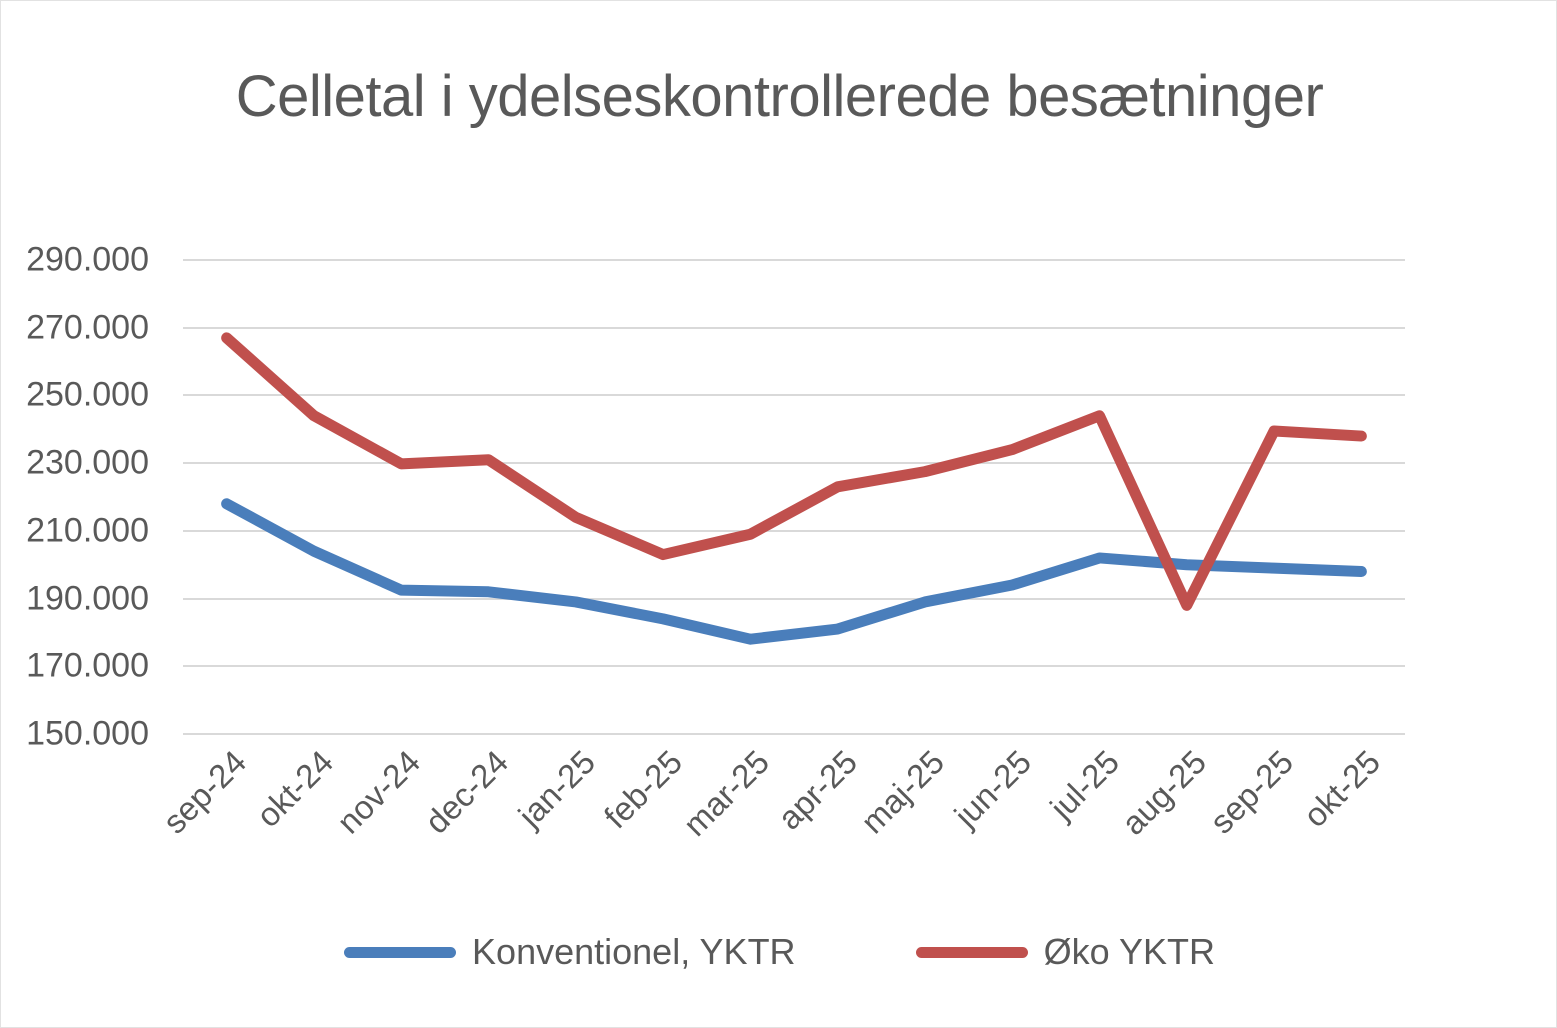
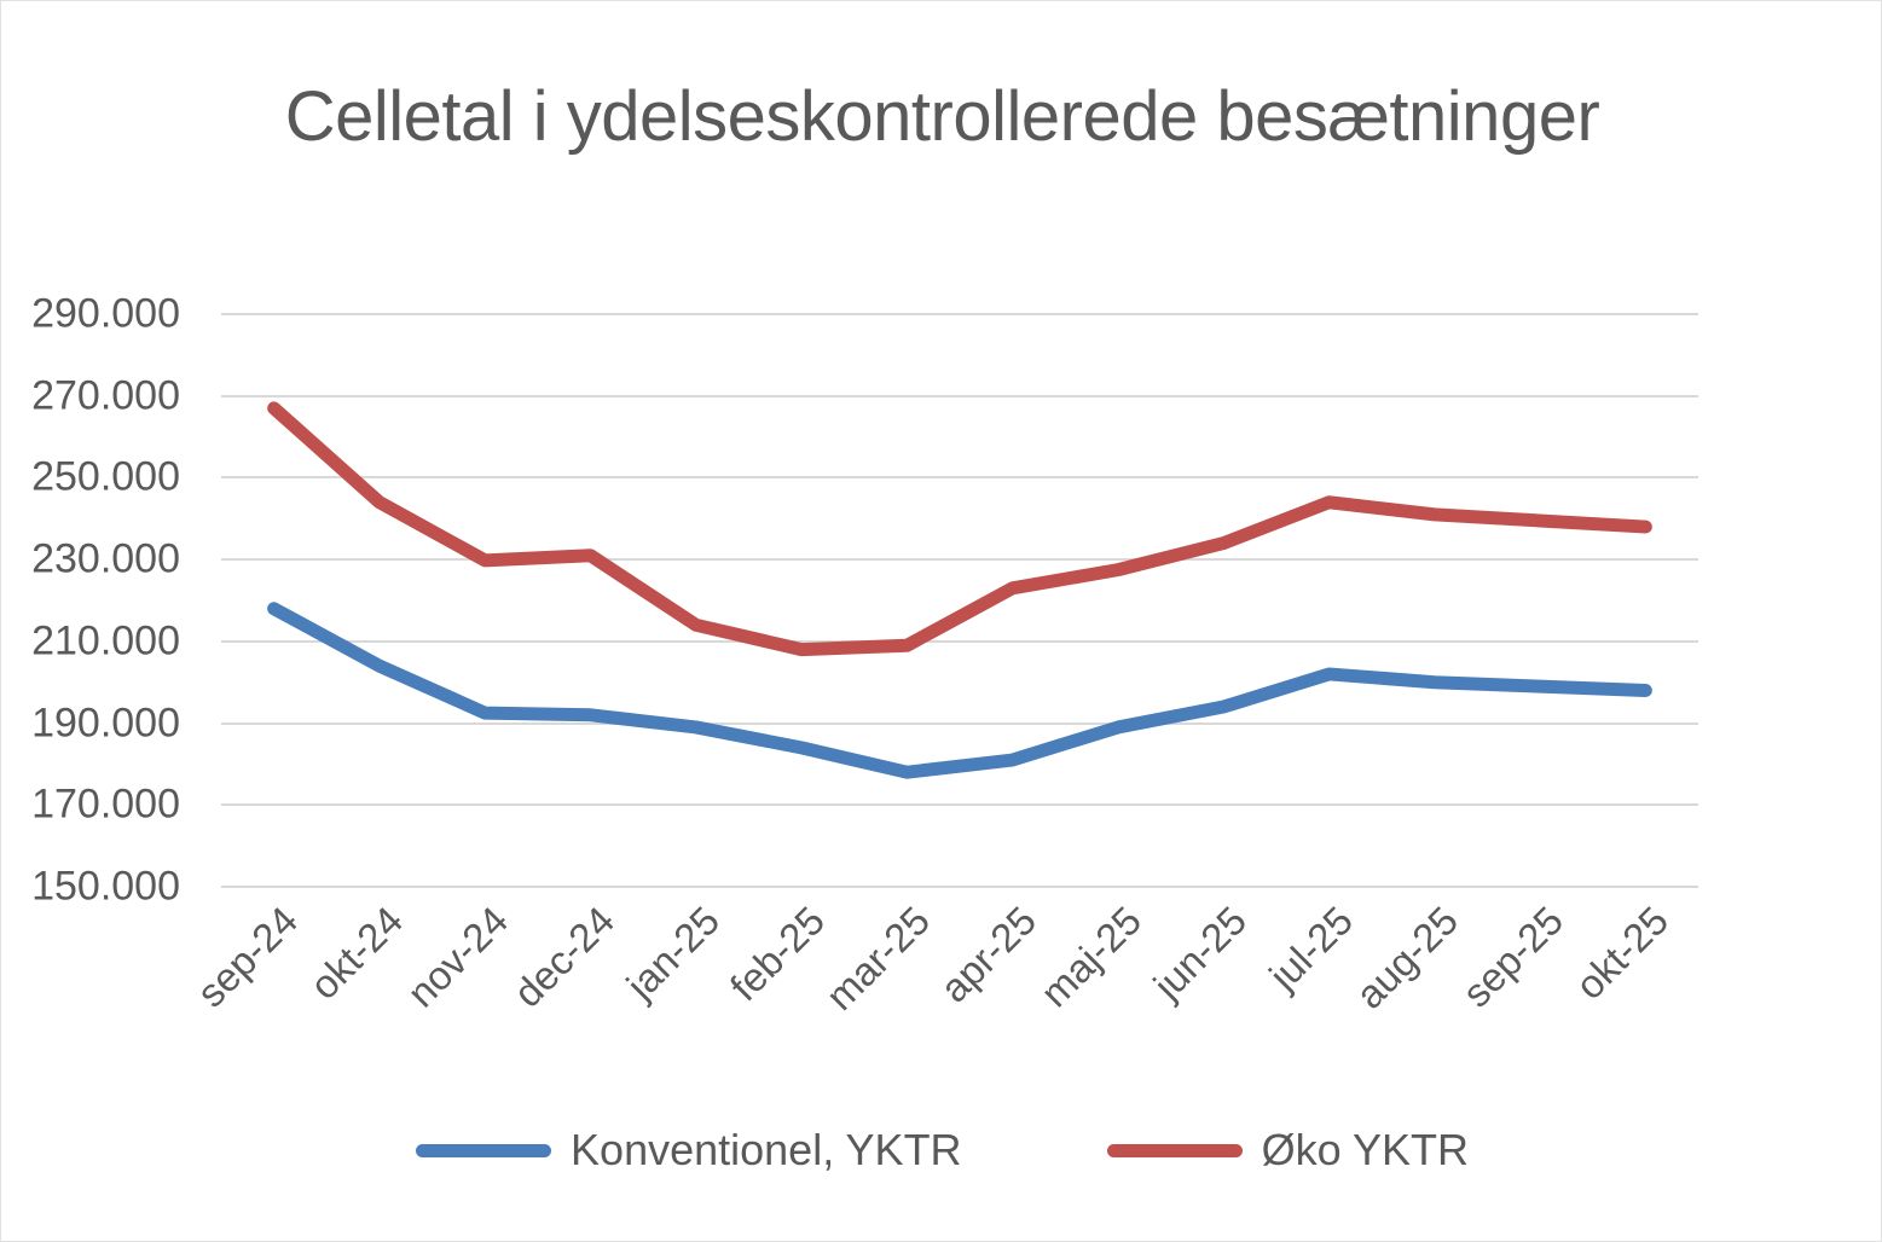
Øko YKTR/feb-25: 203000 -> 208000
Øko YKTR/aug-25: 188000 -> 241000
